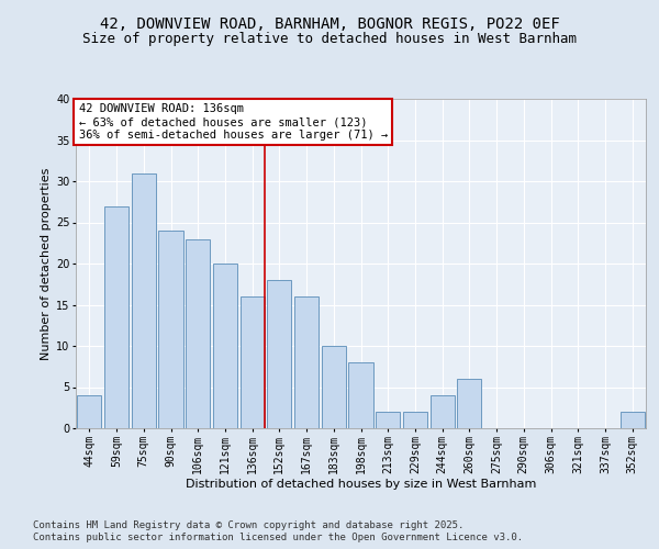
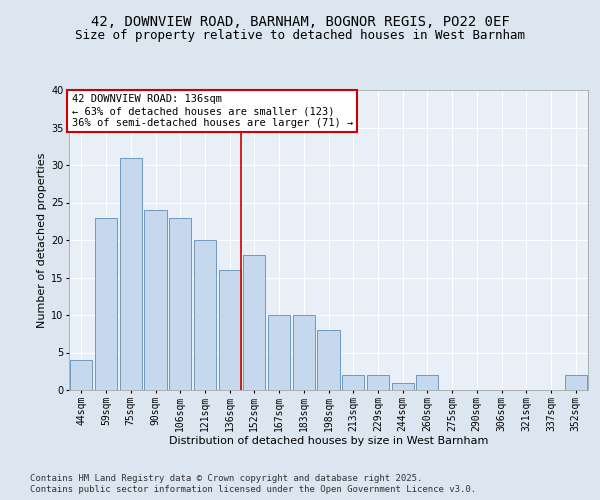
59sqm: 27 -> 23
167sqm: 16 -> 10
244sqm: 4 -> 1
260sqm: 6 -> 2
